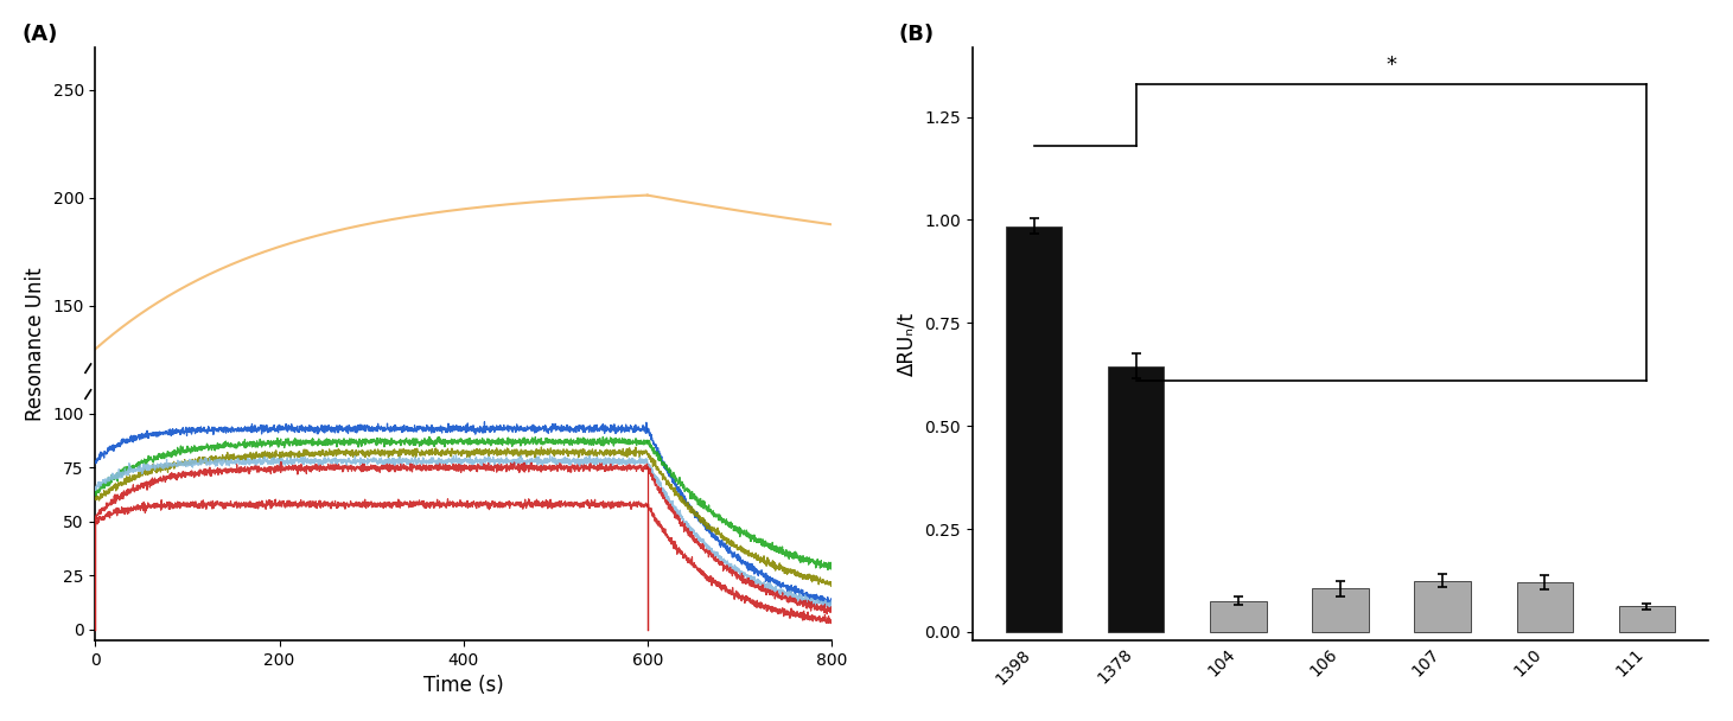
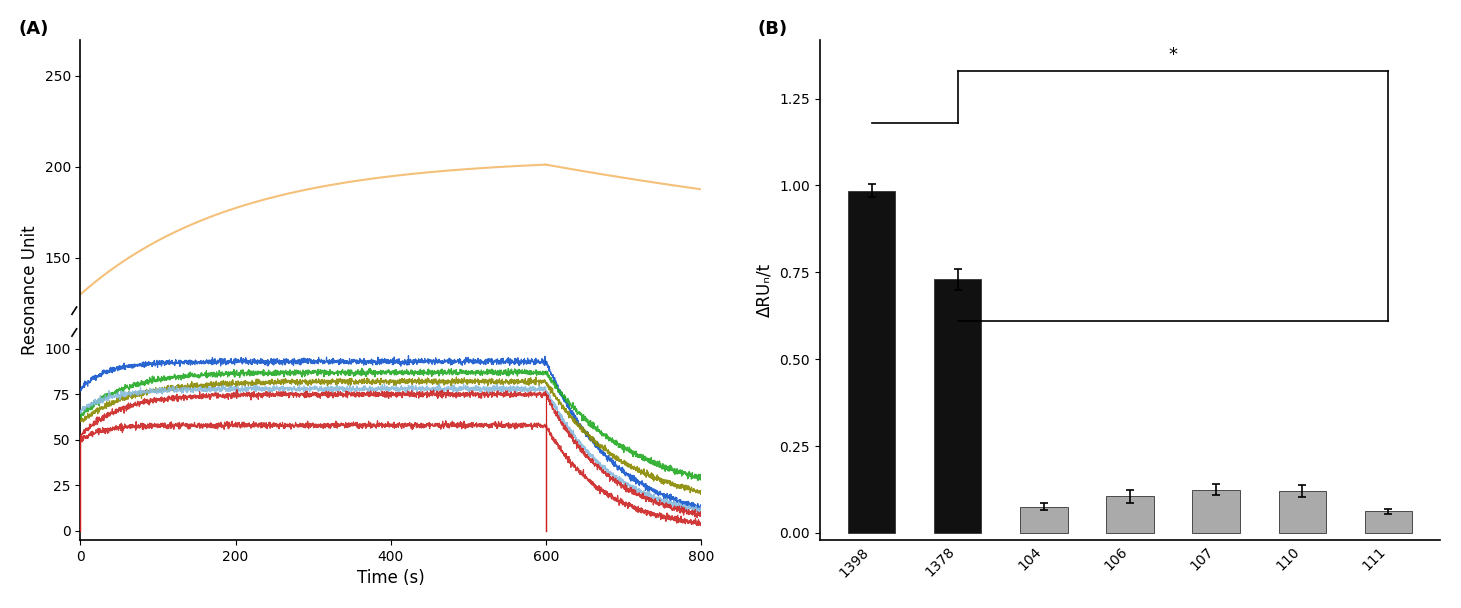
1378: 0.645 -> 0.730
